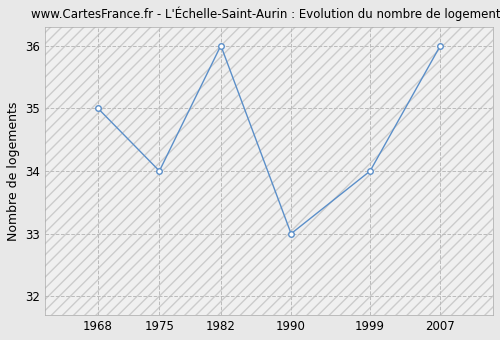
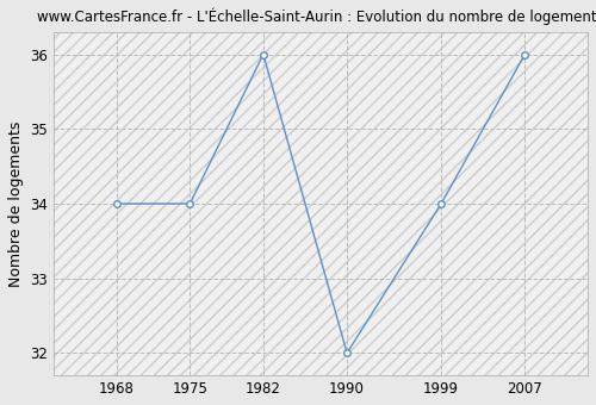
1968: 35 -> 34
1990: 33 -> 32
